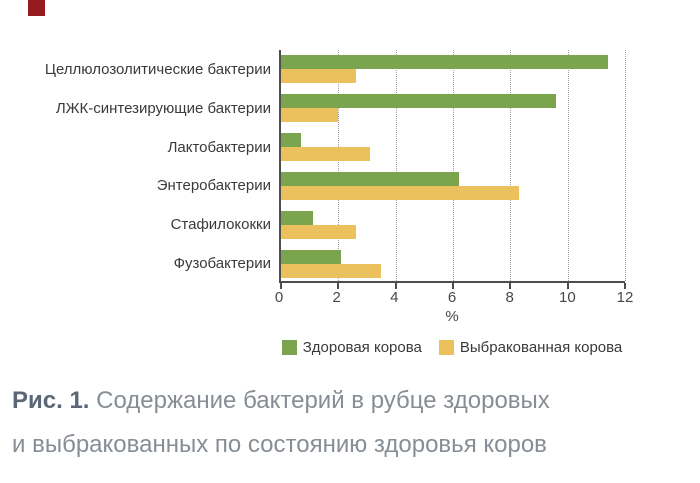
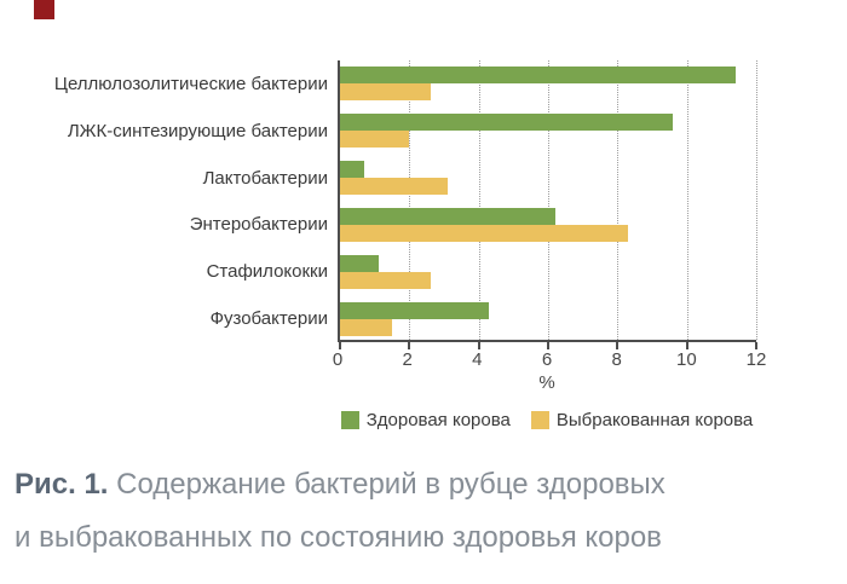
Здоровая корова/Фузобактерии: 2.1 -> 4.3
Выбракованная корова/Фузобактерии: 3.5 -> 1.5
